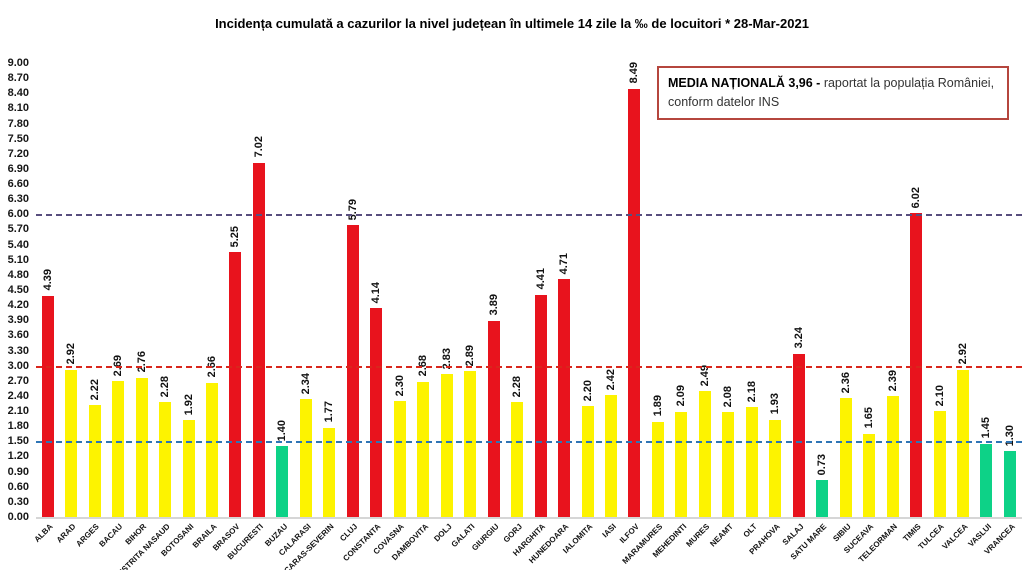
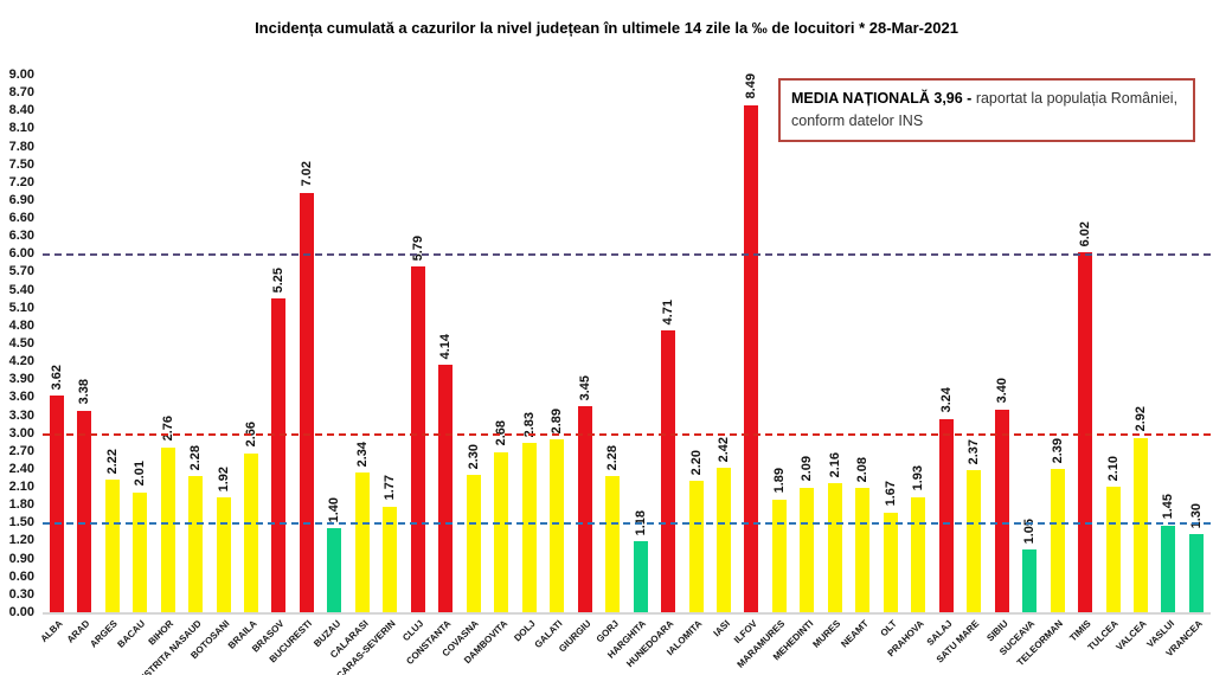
ALBA: 4.39 -> 3.62
ARAD: 2.92 -> 3.38
BACAU: 2.69 -> 2.01
GIURGIU: 3.89 -> 3.45
HARGHITA: 4.41 -> 1.18
MURES: 2.49 -> 2.16
OLT: 2.18 -> 1.67
SATU MARE: 0.73 -> 2.37
SIBIU: 2.36 -> 3.40
SUCEAVA: 1.65 -> 1.05
